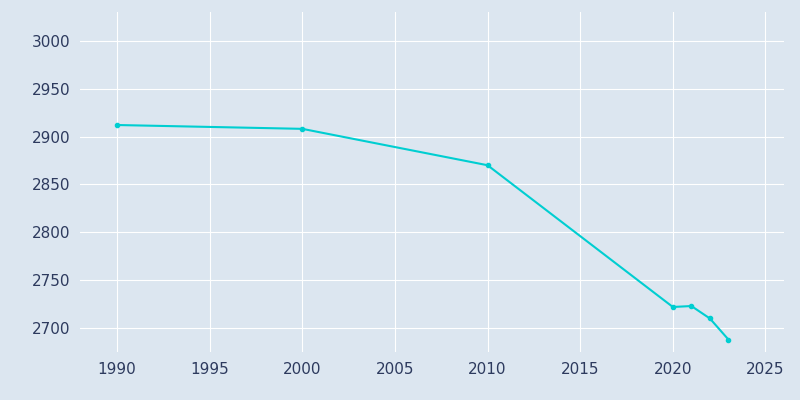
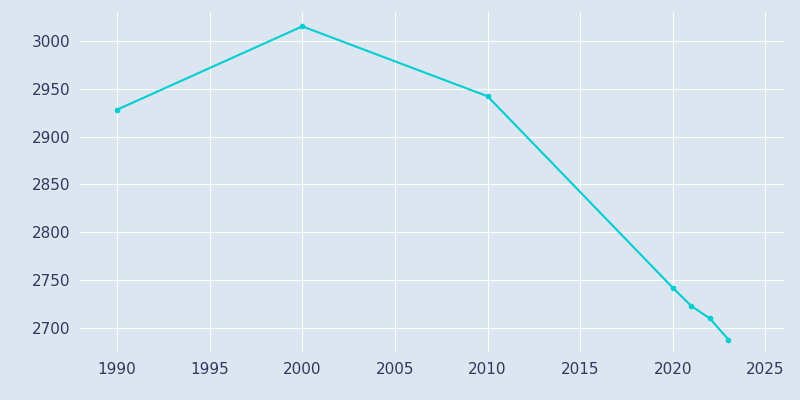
1990: 2912 -> 2928
2000: 2908 -> 3015
2010: 2870 -> 2942
2020: 2722 -> 2742
